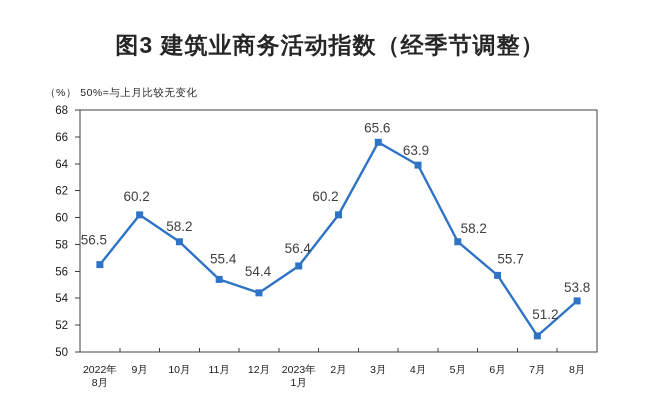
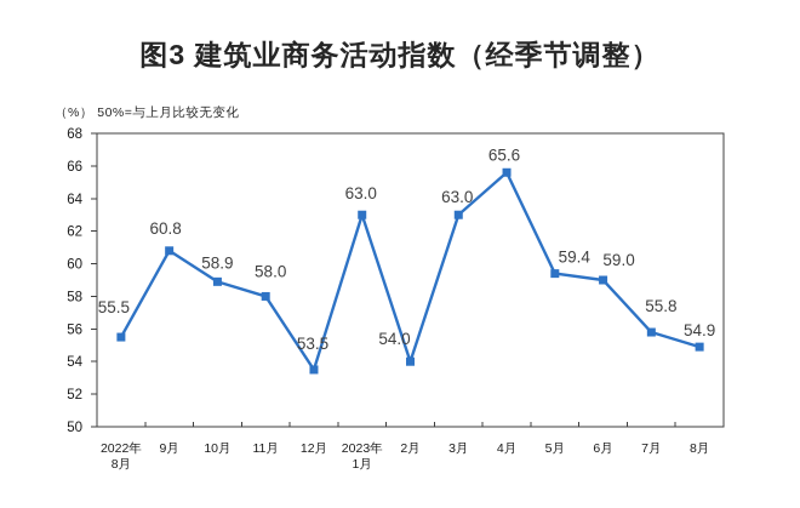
2022年 8月: 56.5 -> 55.5
9月: 60.2 -> 60.8
10月: 58.2 -> 58.9
11月: 55.4 -> 58.0
12月: 54.4 -> 53.5
2023年 1月: 56.4 -> 63.0
2月: 60.2 -> 54.0
3月: 65.6 -> 63.0
4月: 63.9 -> 65.6
5月: 58.2 -> 59.4
6月: 55.7 -> 59.0
7月: 51.2 -> 55.8
8月: 53.8 -> 54.9
